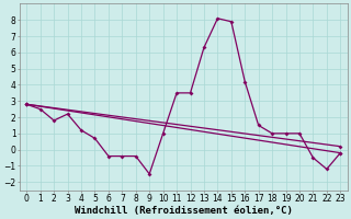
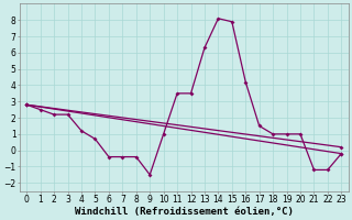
2: 1.8 -> 2.2
21: -0.5 -> -1.2
